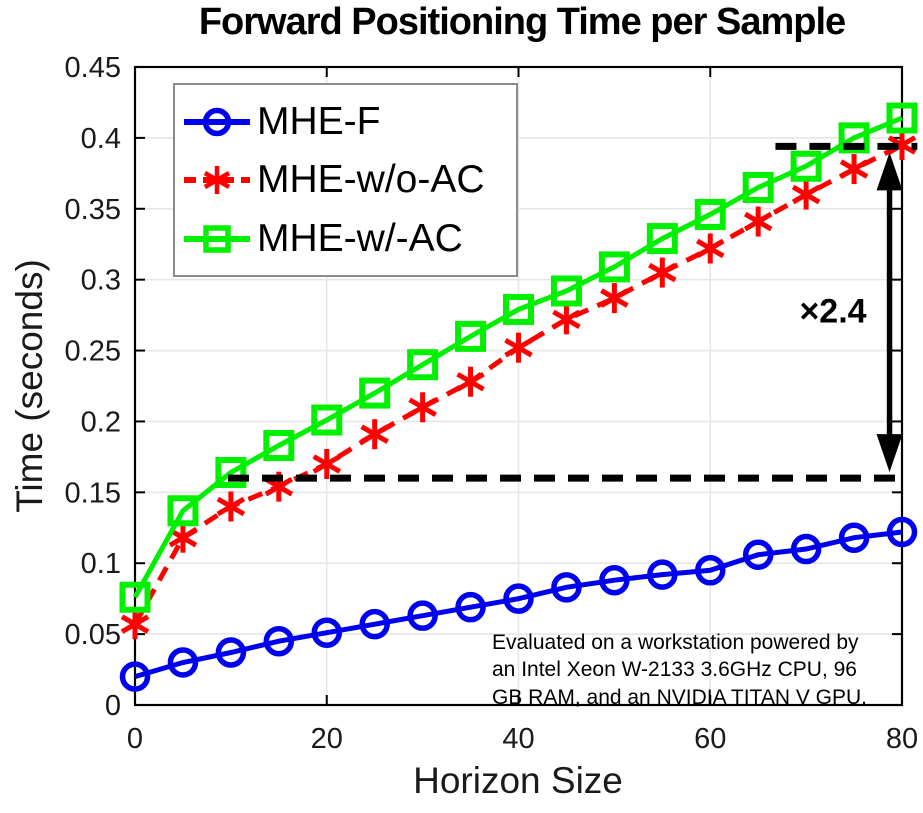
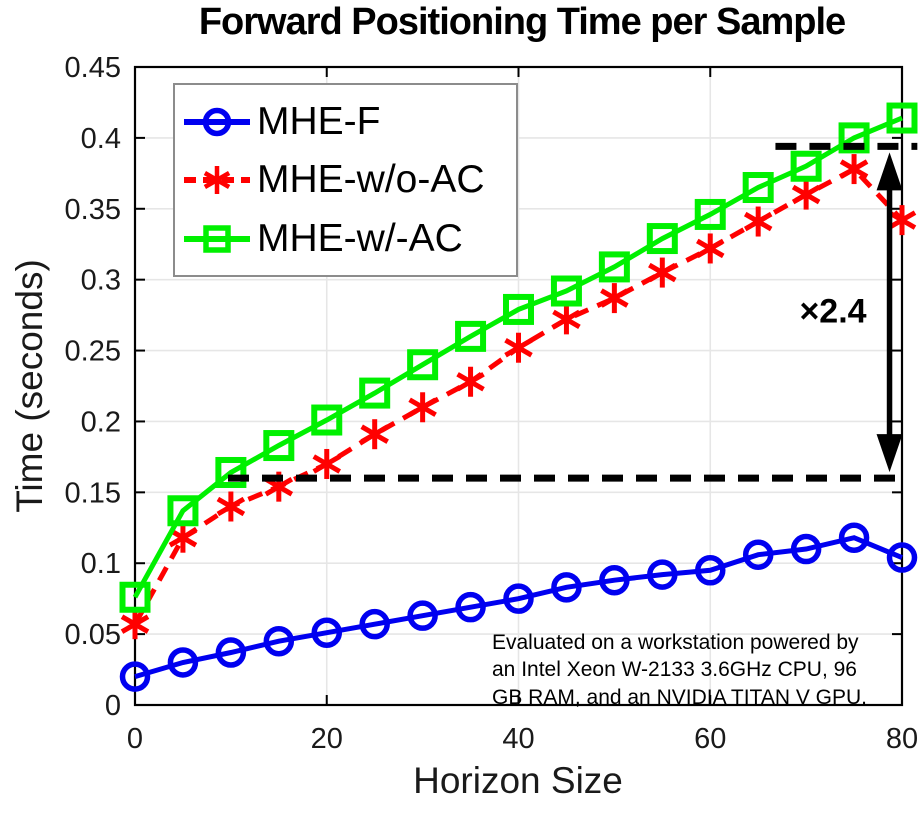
MHE-F/80: 0.122 -> 0.104
MHE-w/o-AC/80: 0.395 -> 0.342
